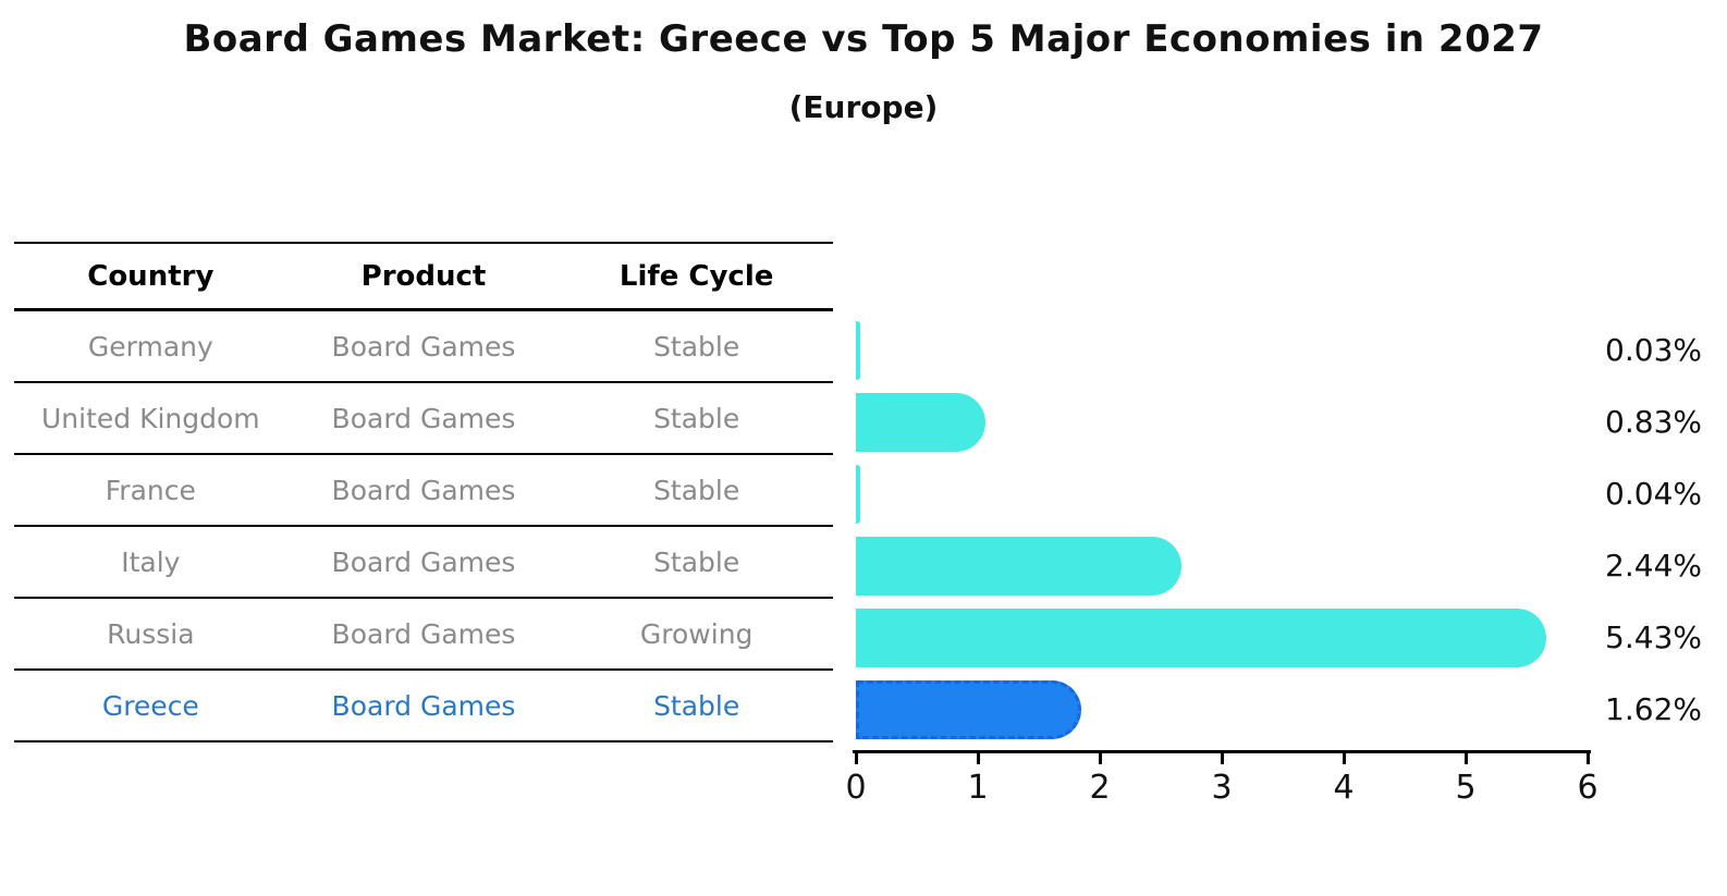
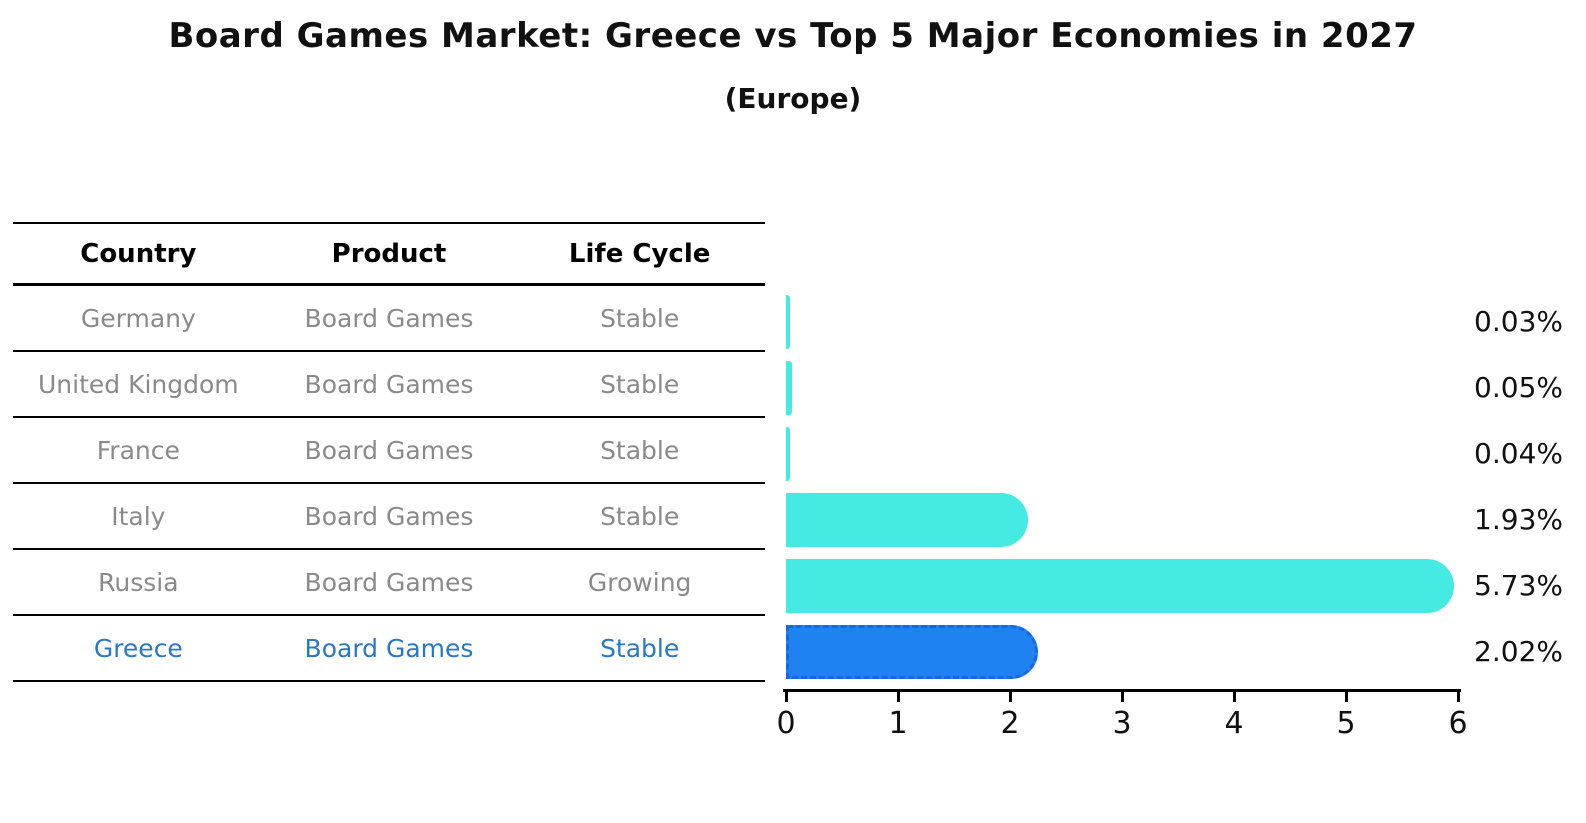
United Kingdom: 0.83% -> 0.05%
Italy: 2.44% -> 1.93%
Russia: 5.43% -> 5.73%
Greece: 1.62% -> 2.02%
